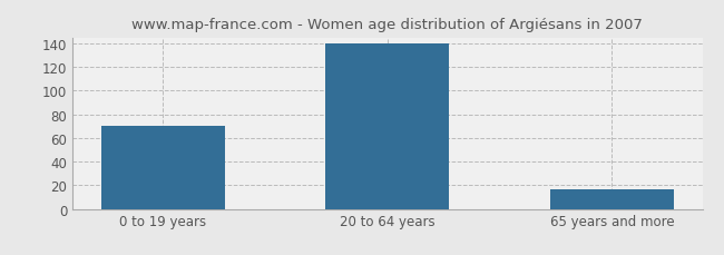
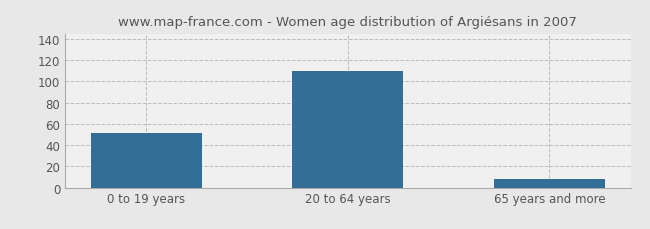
0 to 19 years: 70 -> 51
20 to 64 years: 140 -> 110
65 years and more: 17 -> 8
